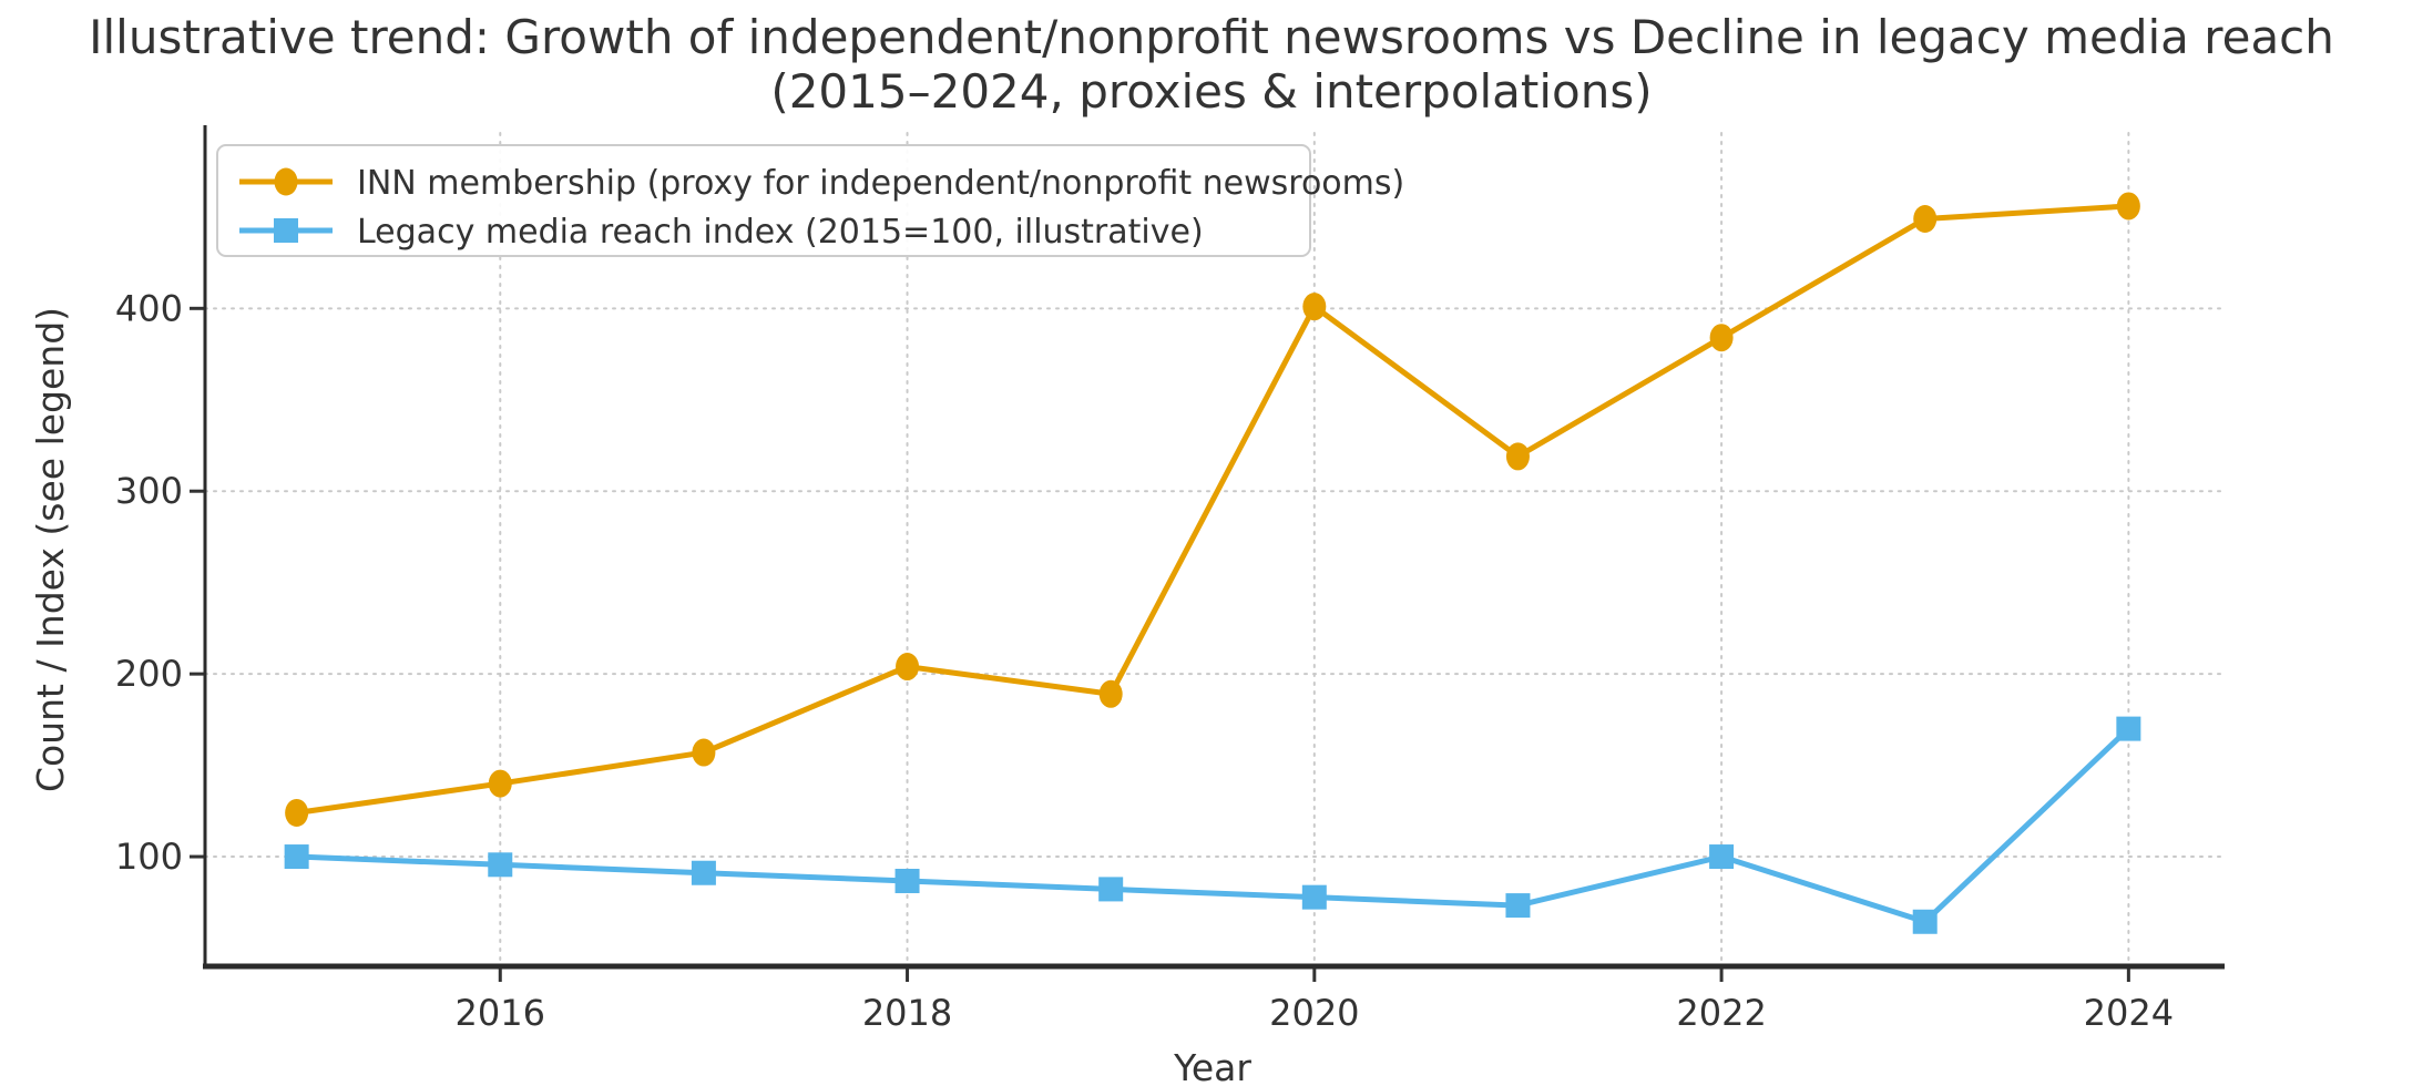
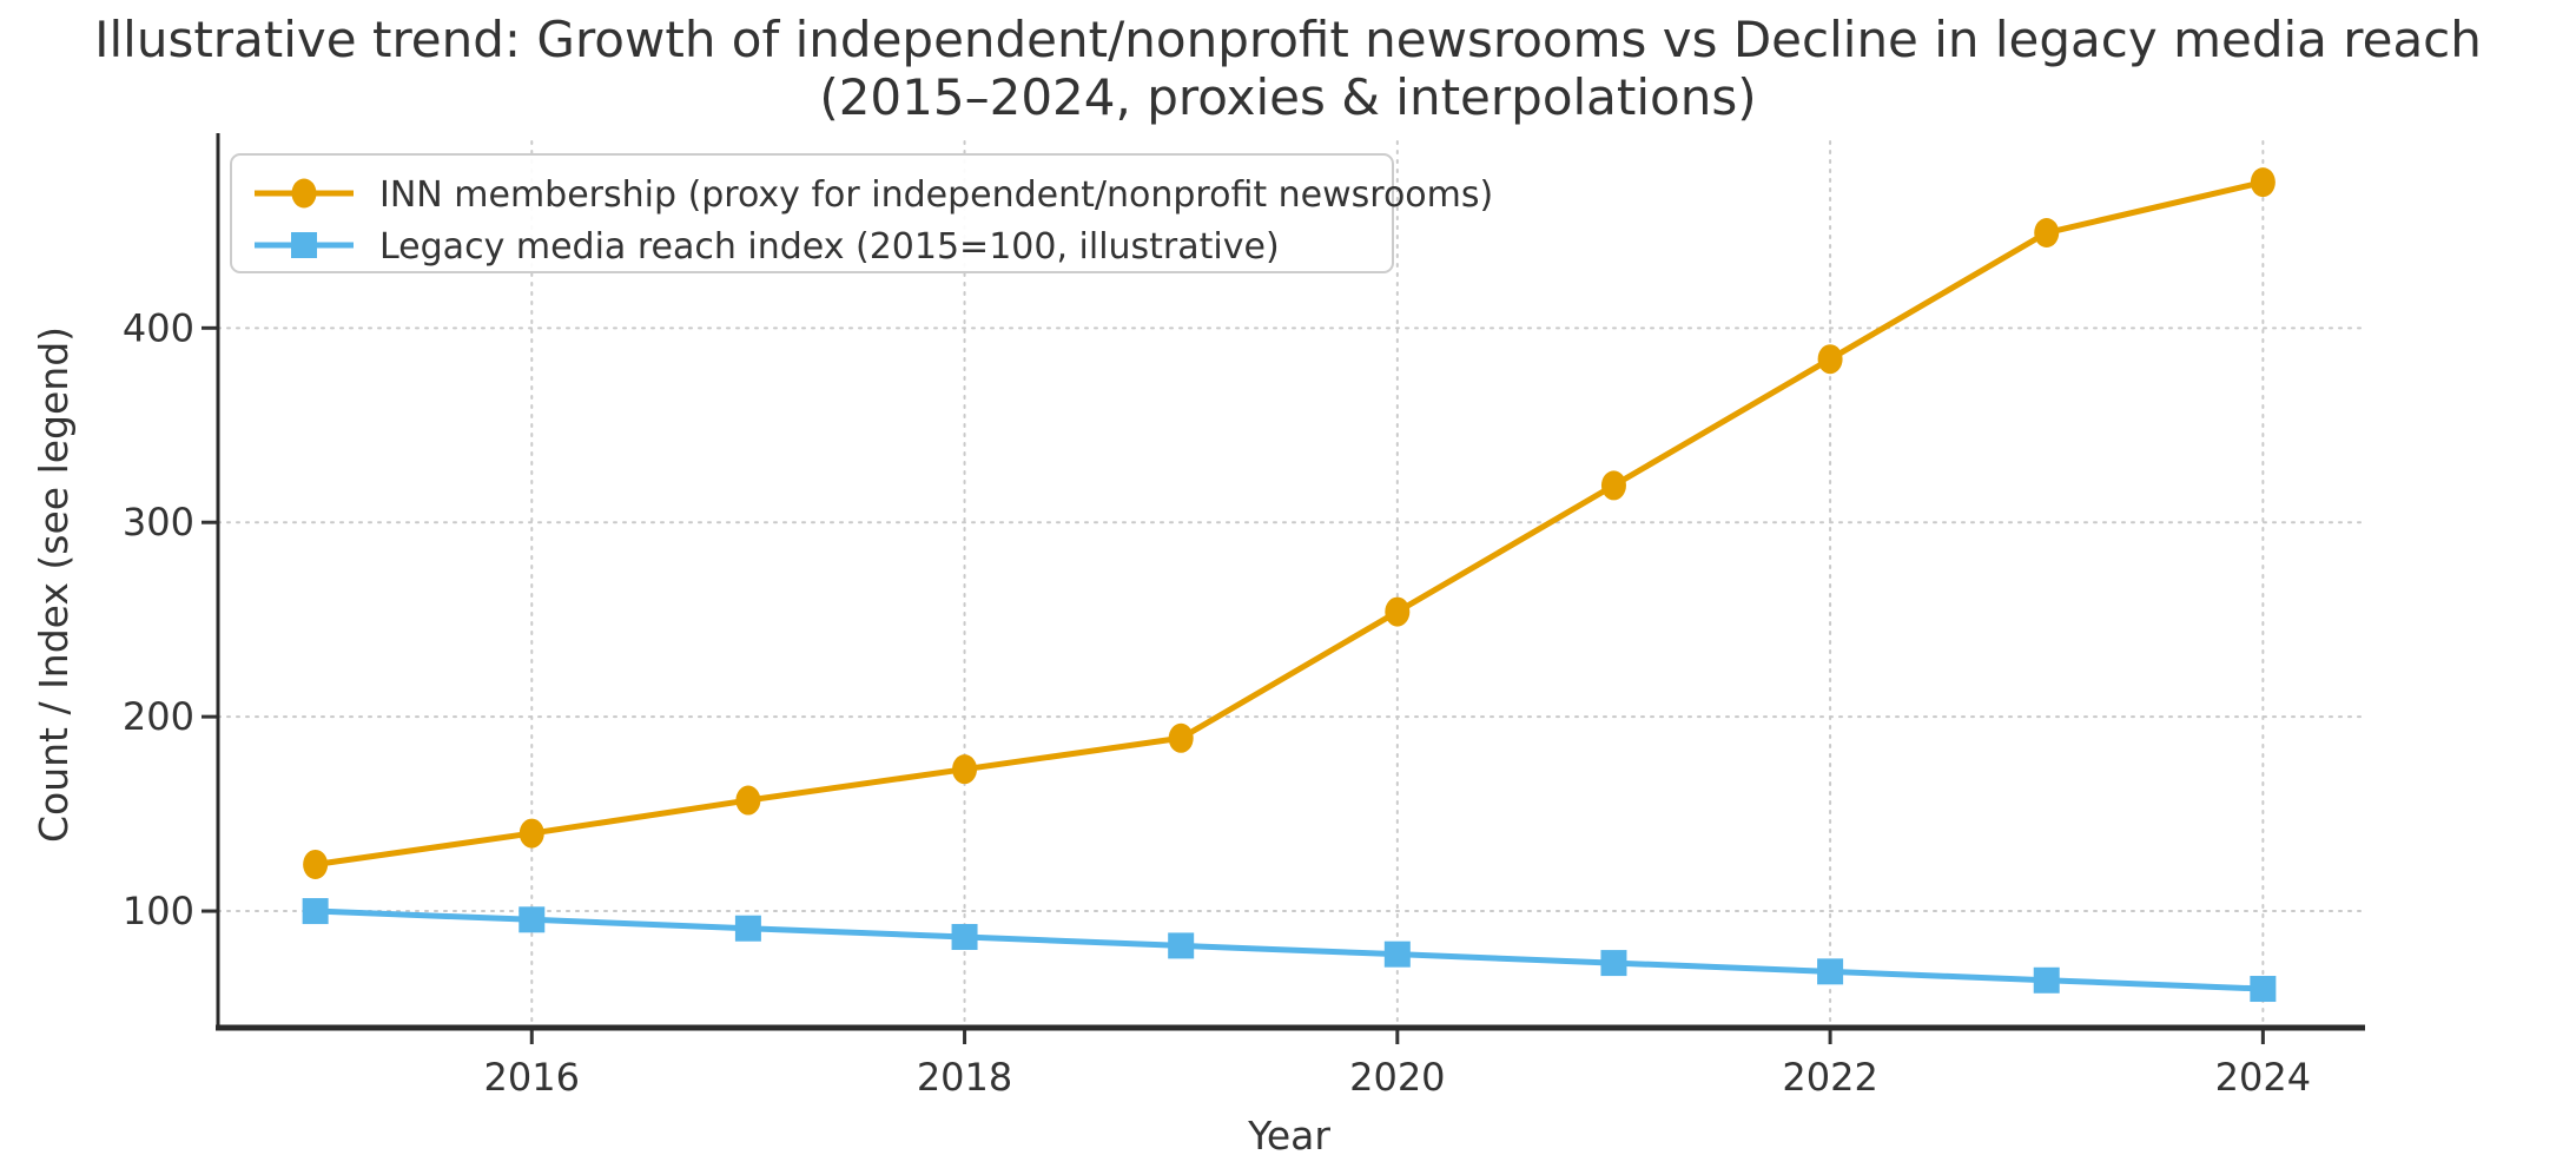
INN membership (proxy for independent/nonprofit newsrooms)/2018: 204 -> 173
INN membership (proxy for independent/nonprofit newsrooms)/2020: 401 -> 254
Legacy media reach index (2015=100, illustrative)/2022: 100 -> 69
INN membership (proxy for independent/nonprofit newsrooms)/2024: 456 -> 475
Legacy media reach index (2015=100, illustrative)/2024: 170 -> 60
